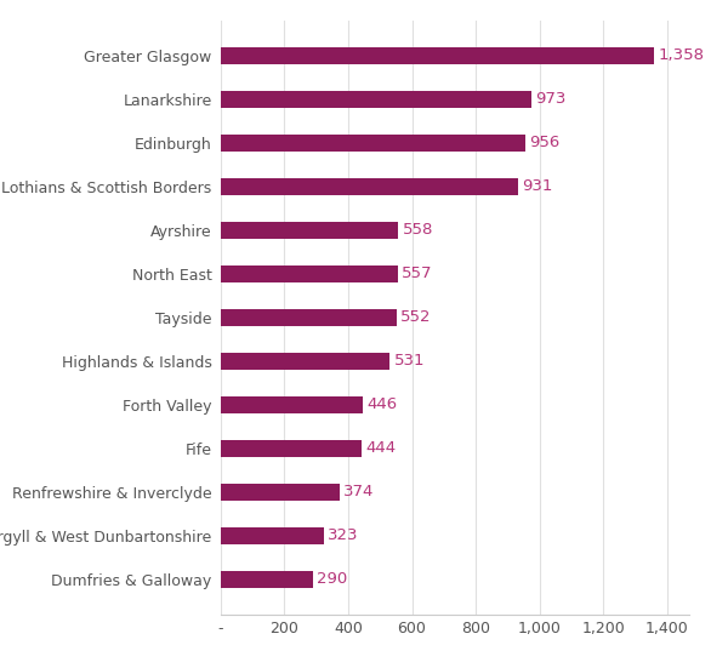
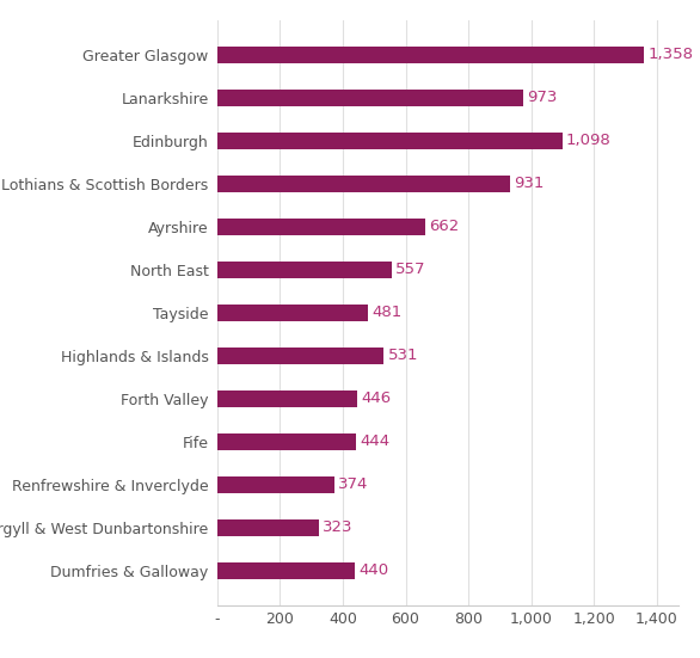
Edinburgh: 956 -> 1,098
Ayrshire: 558 -> 662
Tayside: 552 -> 481
Dumfries & Galloway: 290 -> 440
